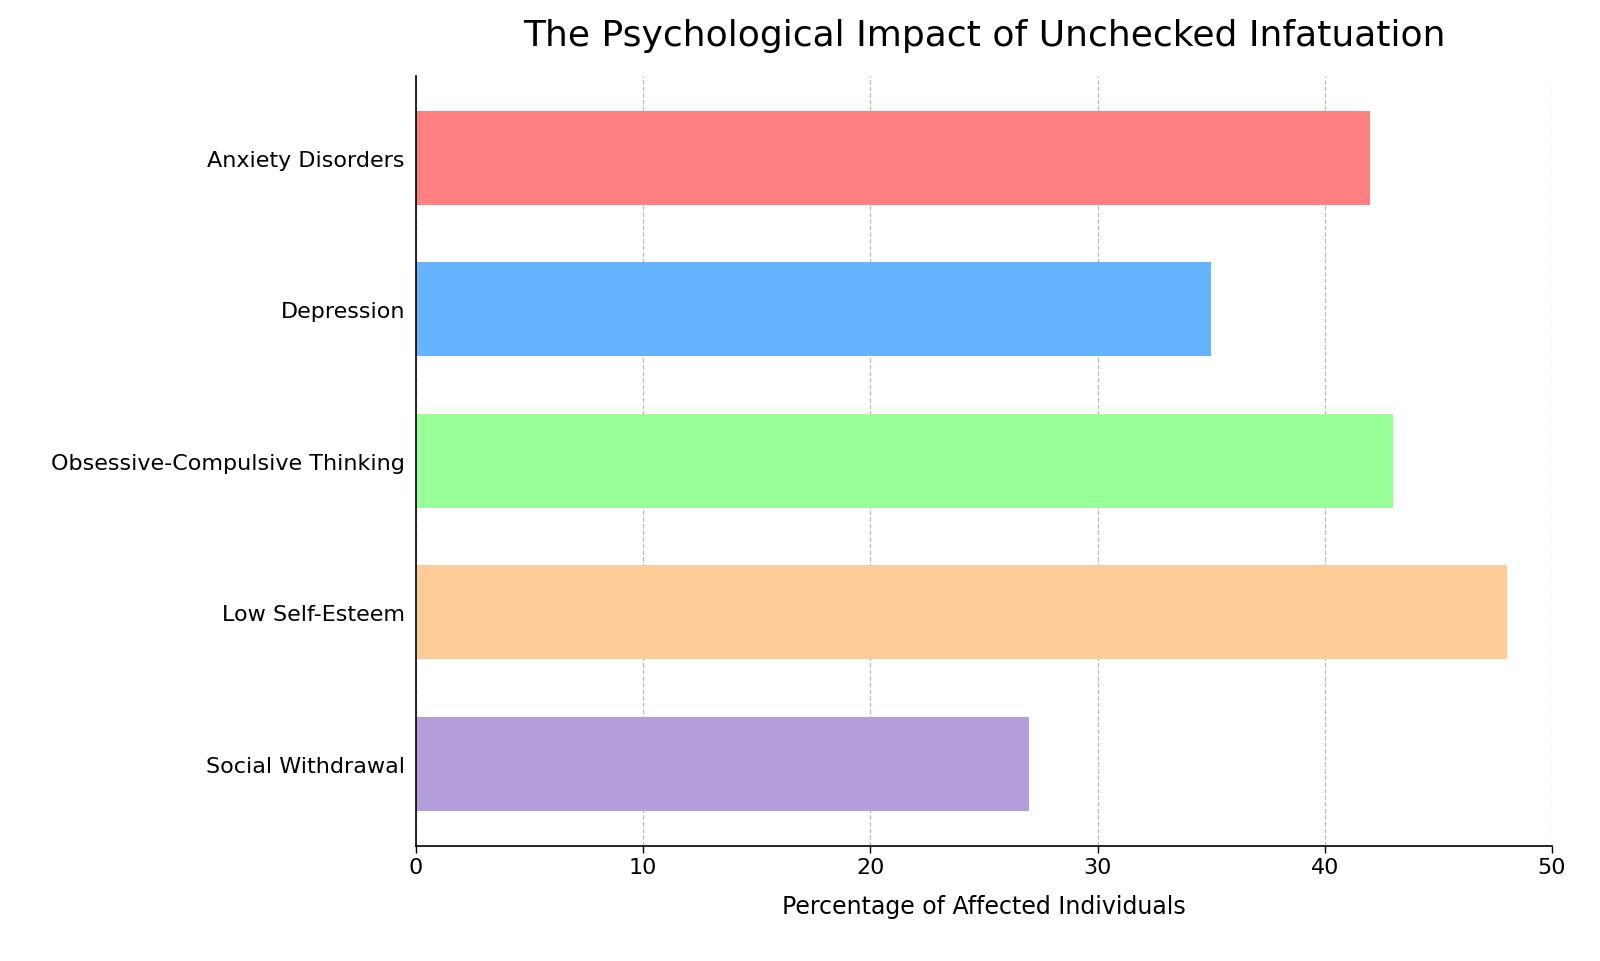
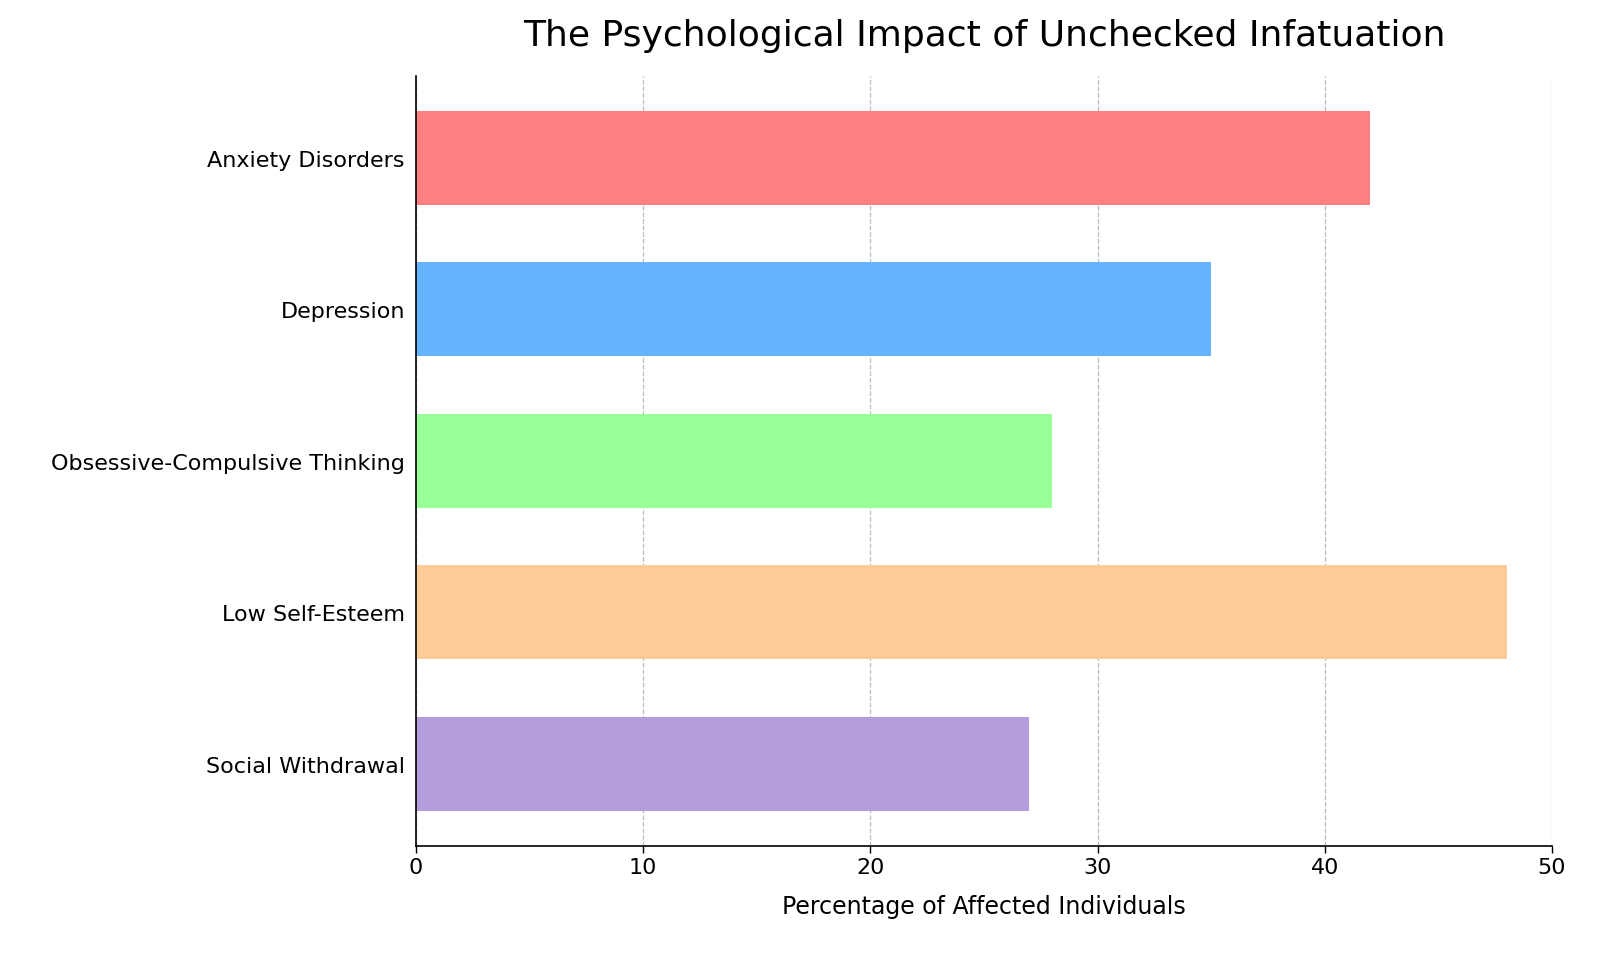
Obsessive-Compulsive Thinking: 43 -> 28
